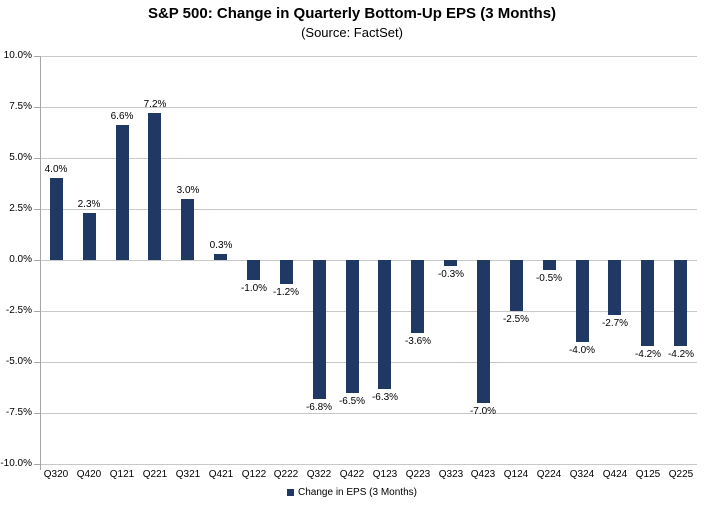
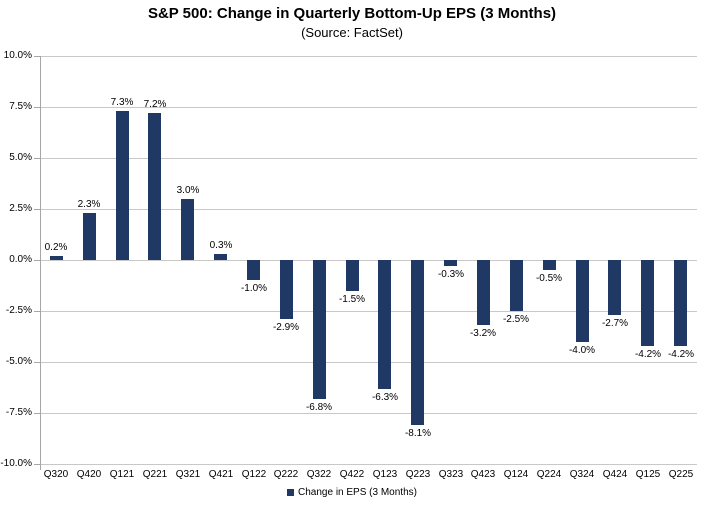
Q320: 4.0% -> 0.2%
Q121: 6.6% -> 7.3%
Q222: -1.2% -> -2.9%
Q422: -6.5% -> -1.5%
Q223: -3.6% -> -8.1%
Q423: -7.0% -> -3.2%
